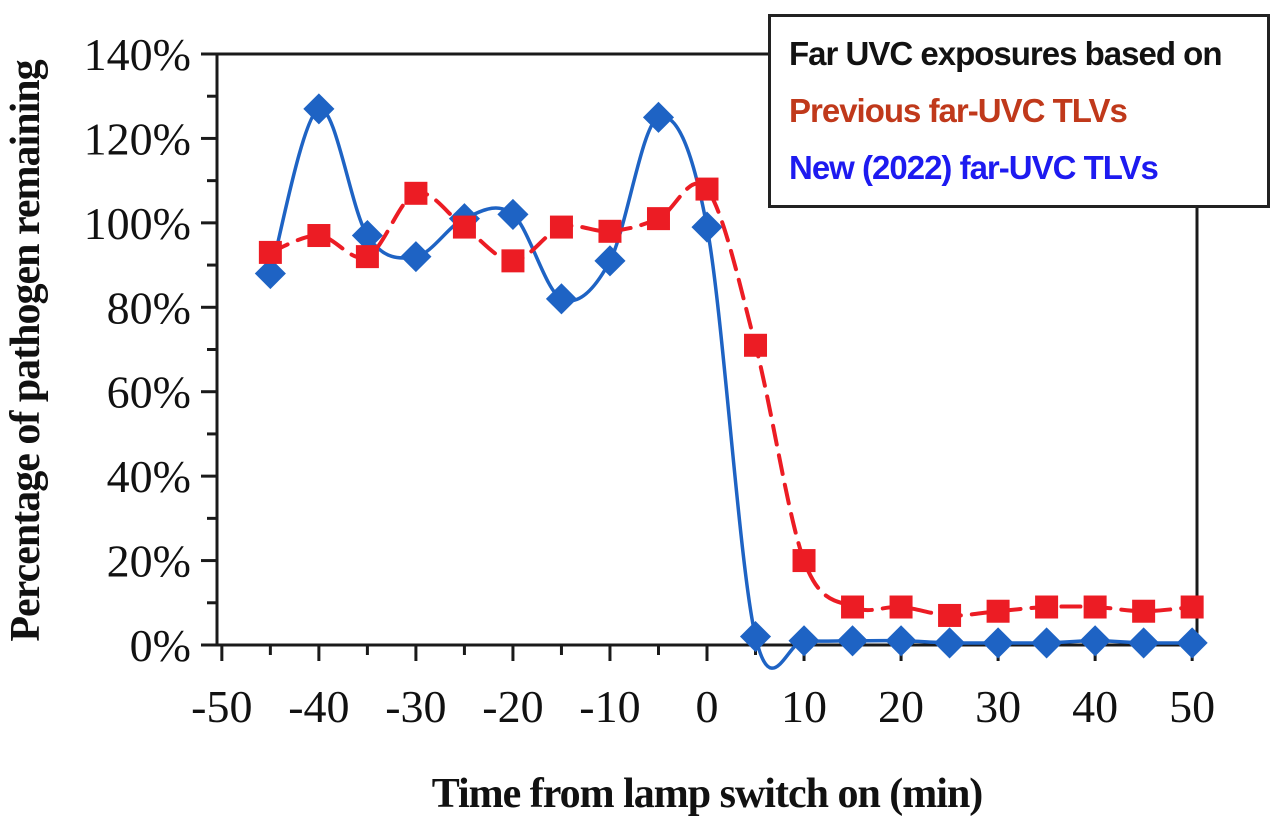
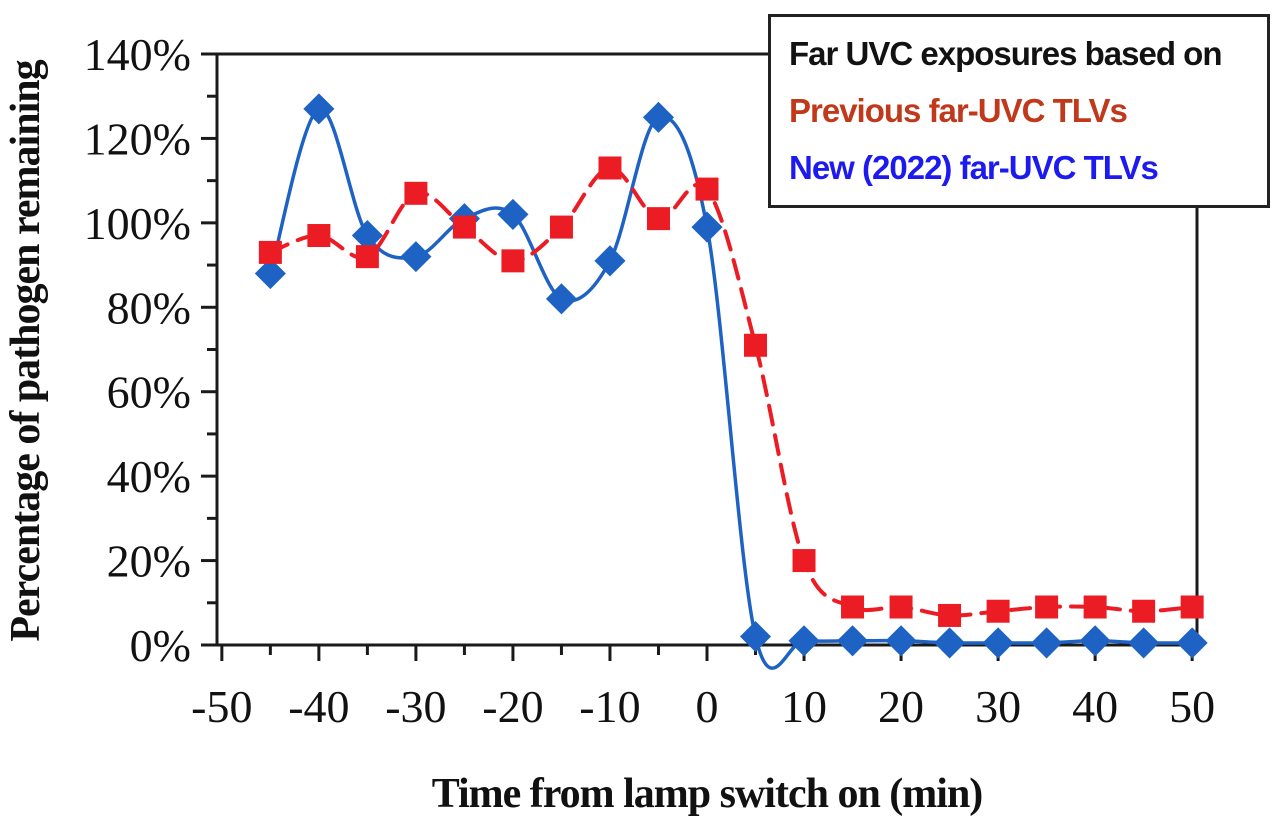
Previous far-UVC TLVs/-10: 98% -> 113%
